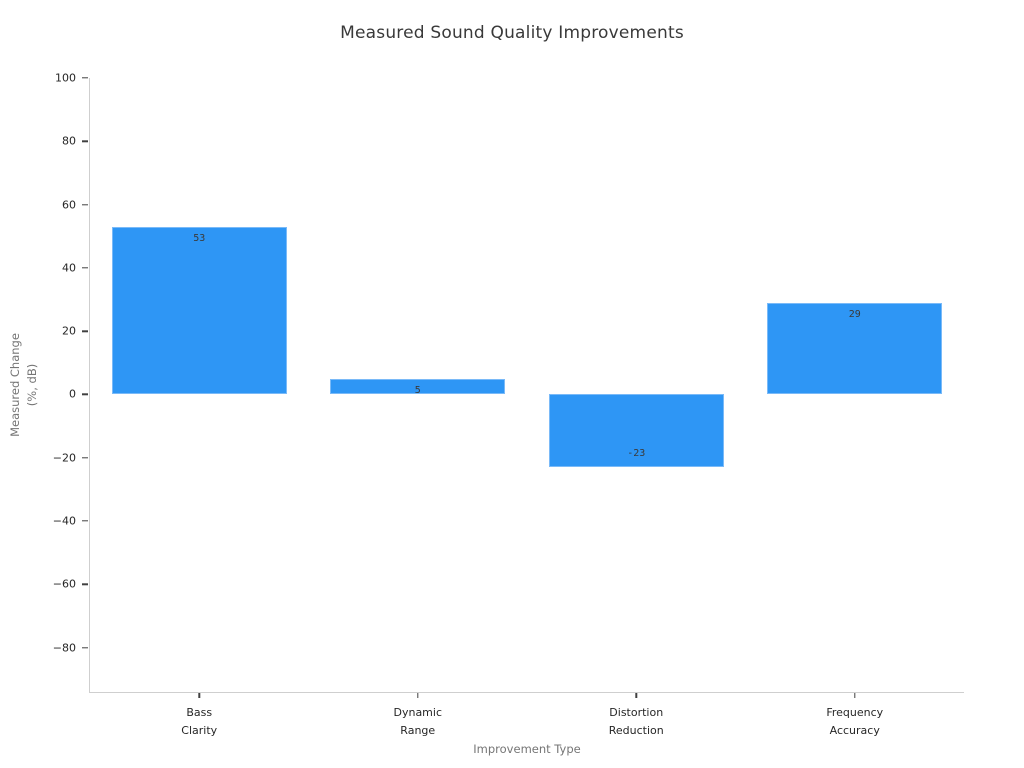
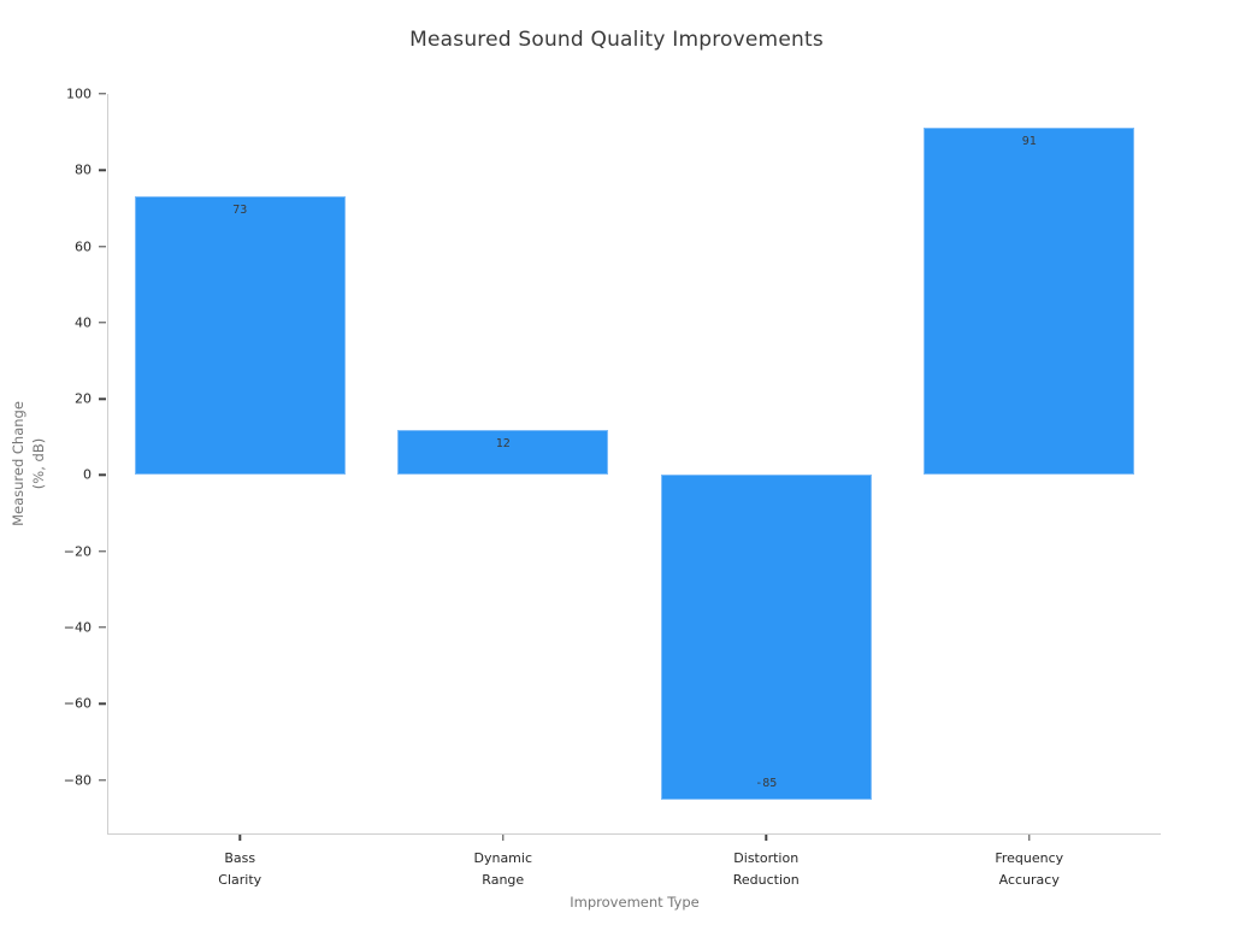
Bass Clarity: 53 -> 73
Dynamic Range: 5 -> 12
Distortion Reduction: -23 -> -85
Frequency Accuracy: 29 -> 91
